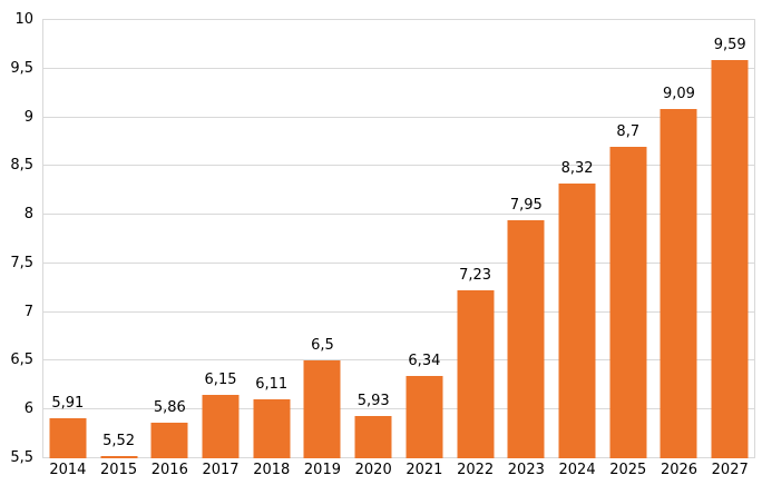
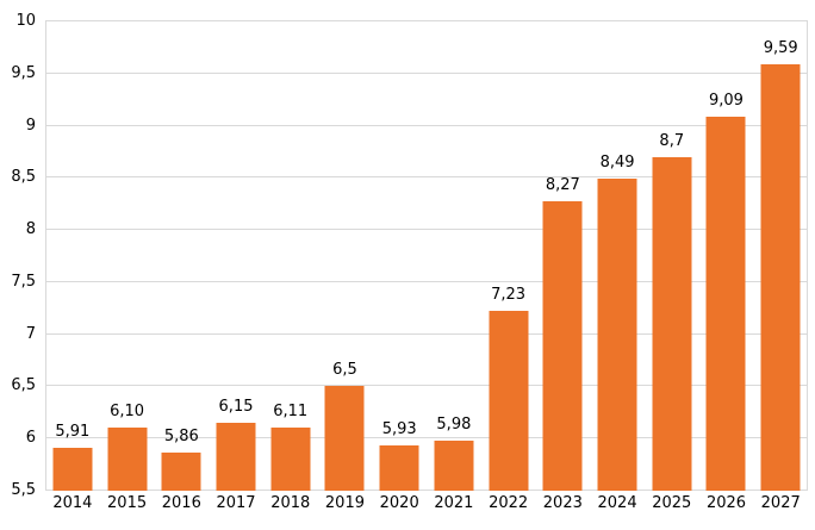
2015: 5,52 -> 6,10
2021: 6,34 -> 5,98
2023: 7,95 -> 8,27
2024: 8,32 -> 8,49
